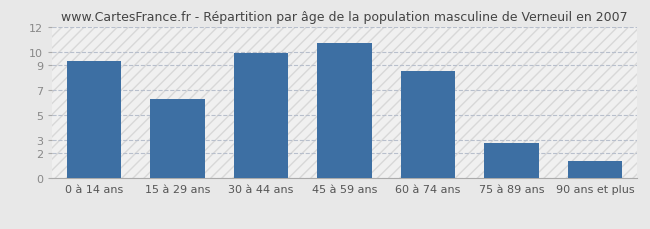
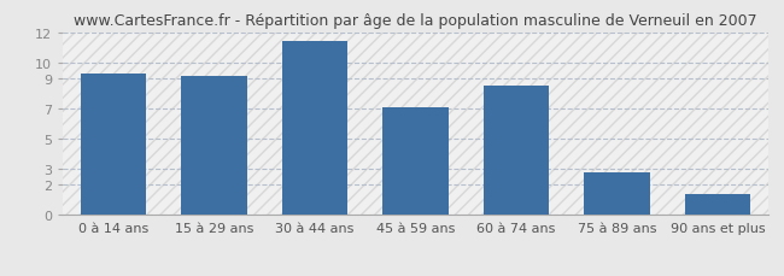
15 à 29 ans: 6.3 -> 9.1
30 à 44 ans: 9.9 -> 11.4
45 à 59 ans: 10.7 -> 7.1
